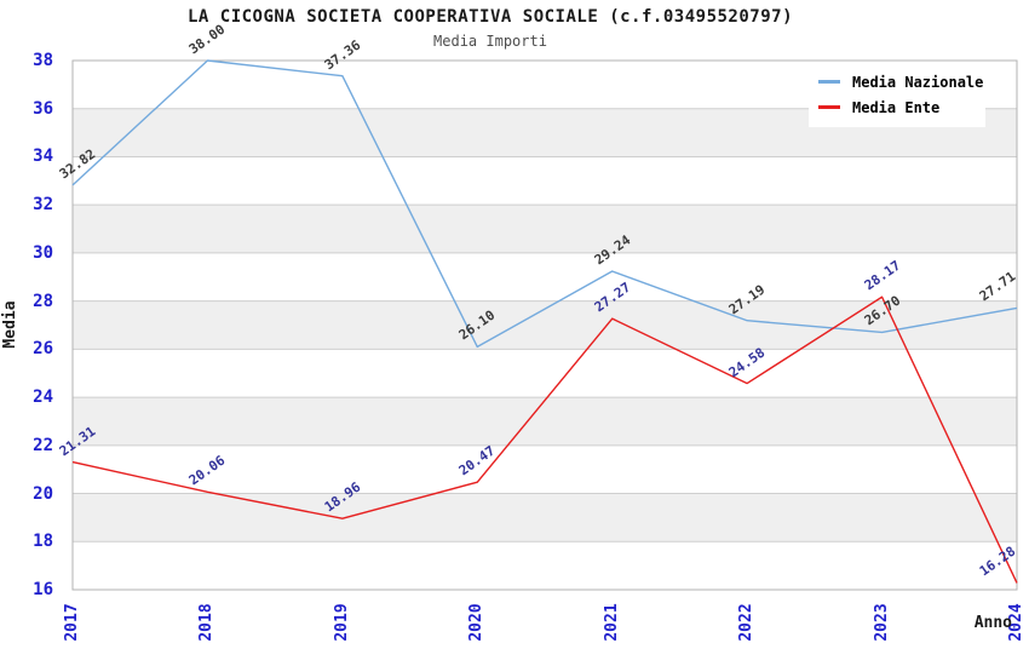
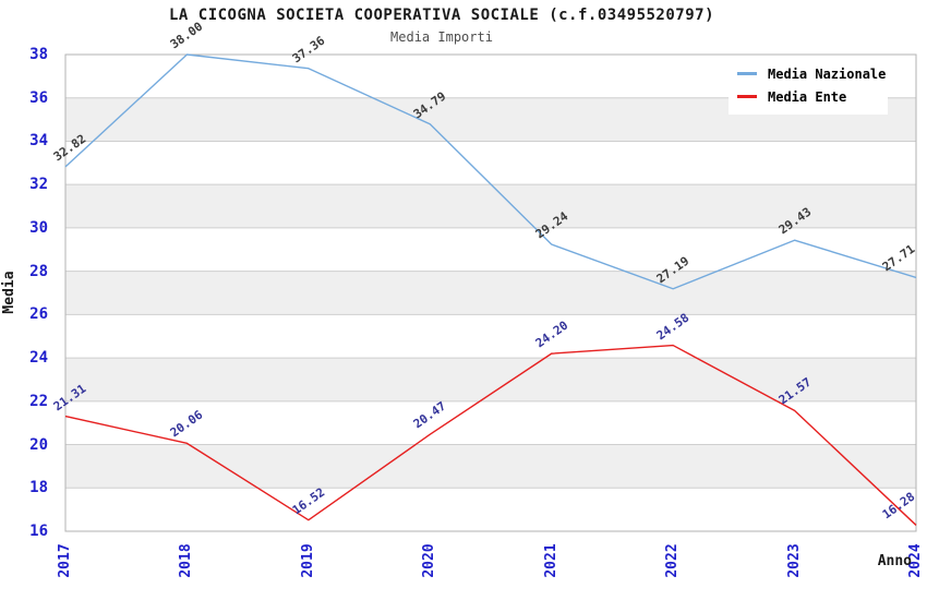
Media Ente/2019: 18.96 -> 16.52
Media Nazionale/2020: 26.10 -> 34.79
Media Ente/2021: 27.27 -> 24.20
Media Nazionale/2023: 26.70 -> 29.43
Media Ente/2023: 28.17 -> 21.57
